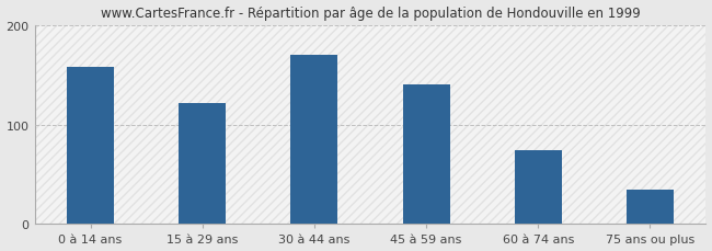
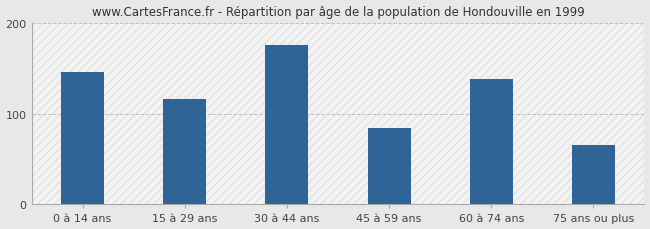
0 à 14 ans: 158 -> 146
15 à 29 ans: 122 -> 116
30 à 44 ans: 170 -> 176
45 à 59 ans: 140 -> 84
60 à 74 ans: 74 -> 138
75 ans ou plus: 35 -> 66
